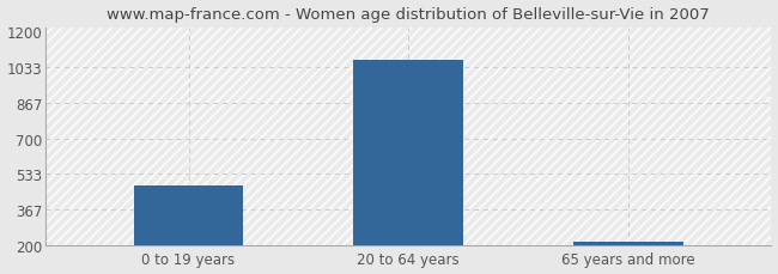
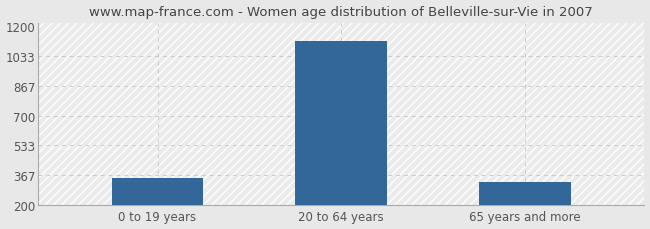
0 to 19 years: 480 -> 350
20 to 64 years: 1070 -> 1120
65 years and more: 220 -> 330
